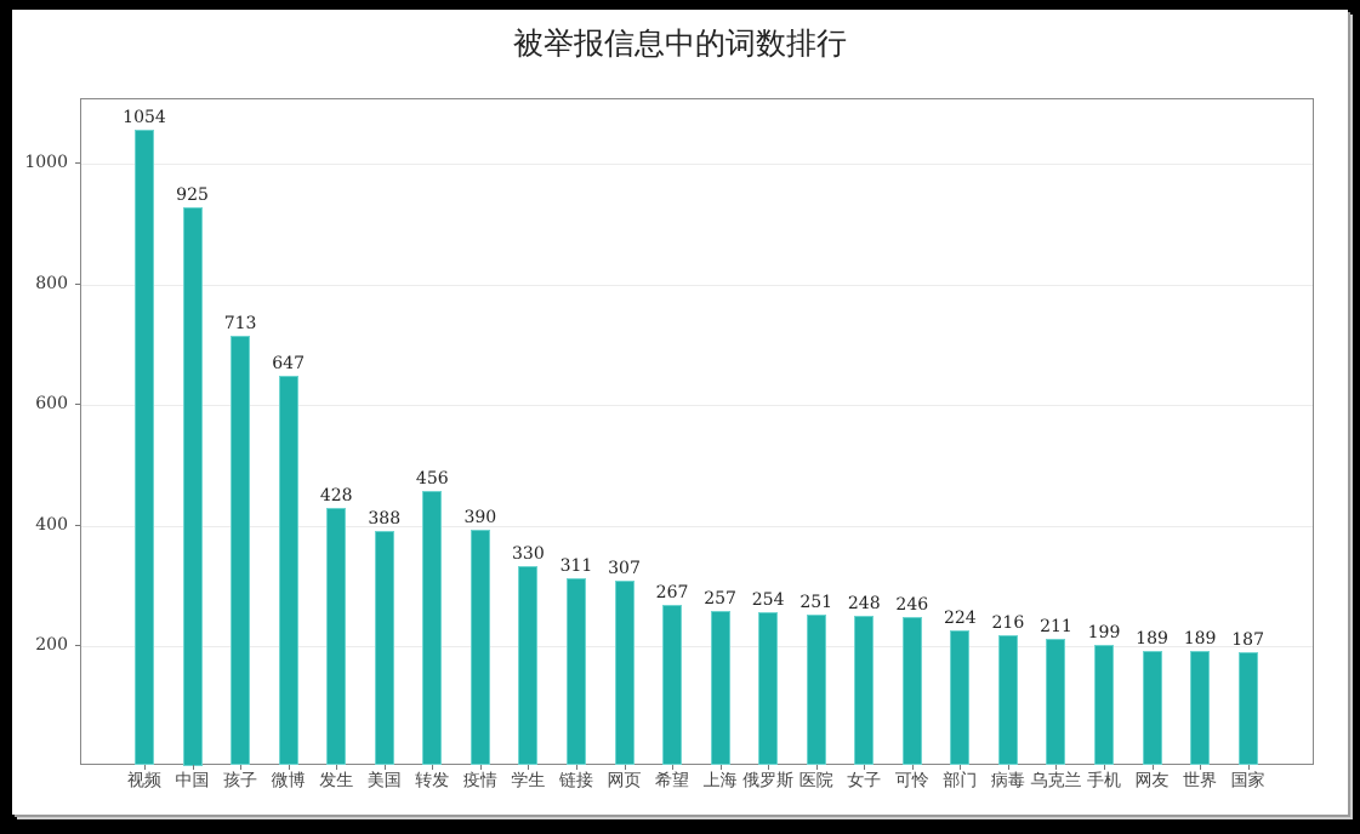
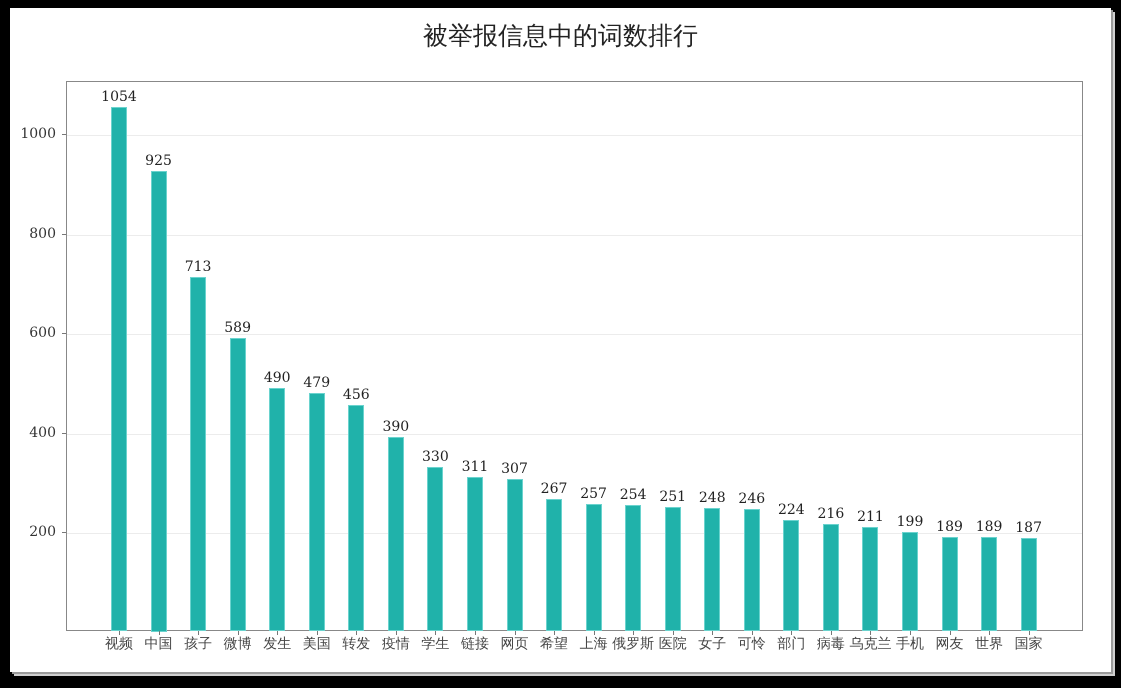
微博: 647 -> 589
发生: 428 -> 490
美国: 388 -> 479
